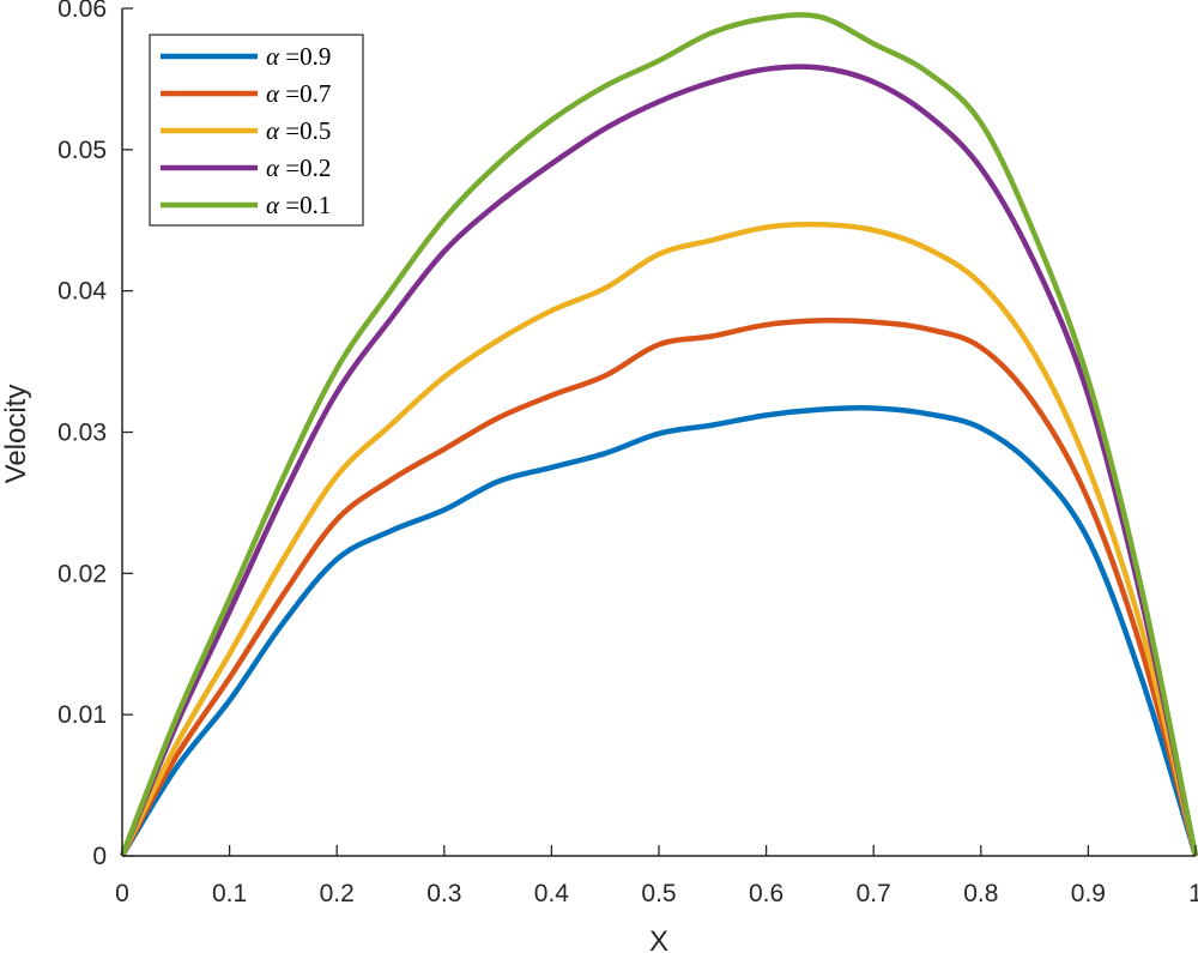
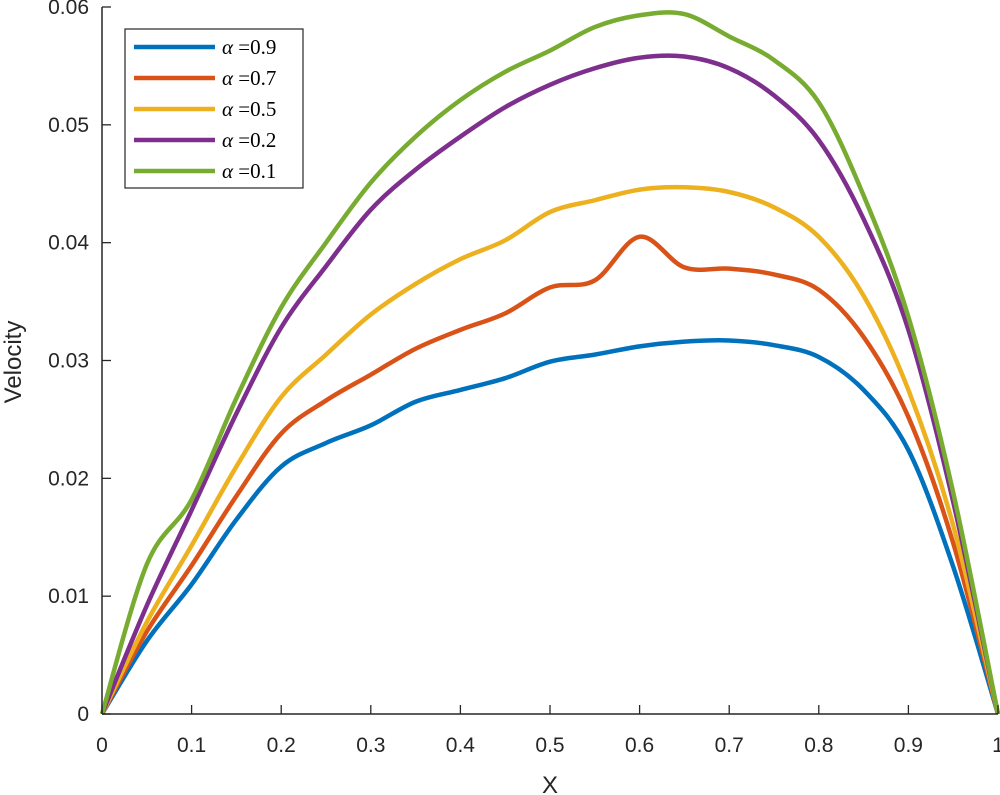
α =0.1/0.05: 0.0097 -> 0.0127
α =0.7/0.6: 0.0376 -> 0.0405
